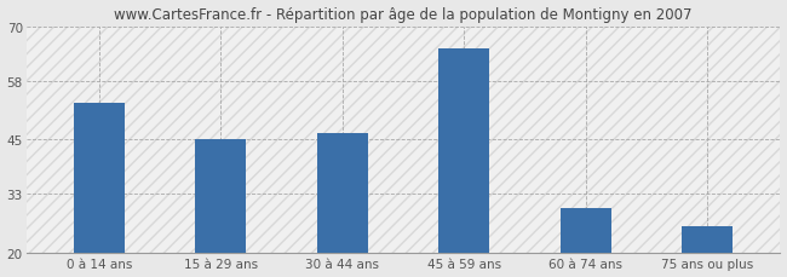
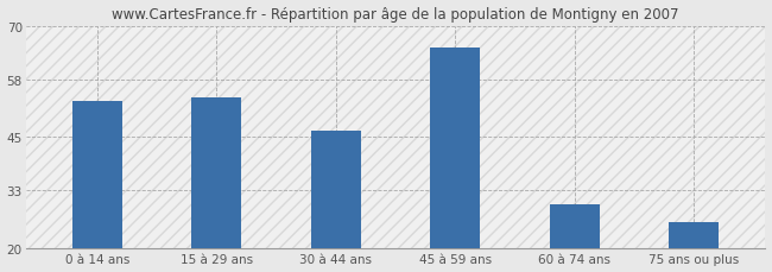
15 à 29 ans: 45.0 -> 54.0
